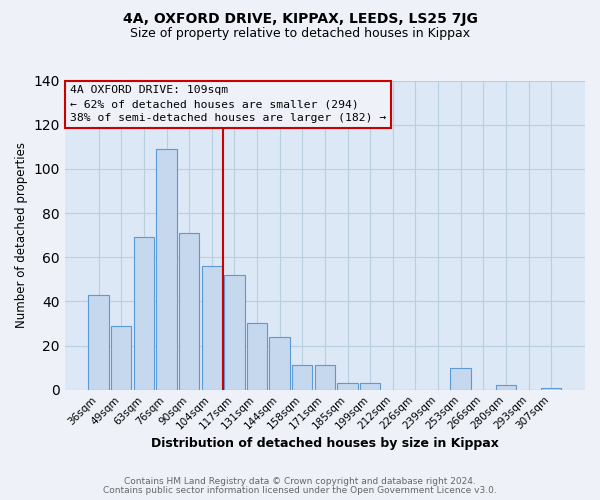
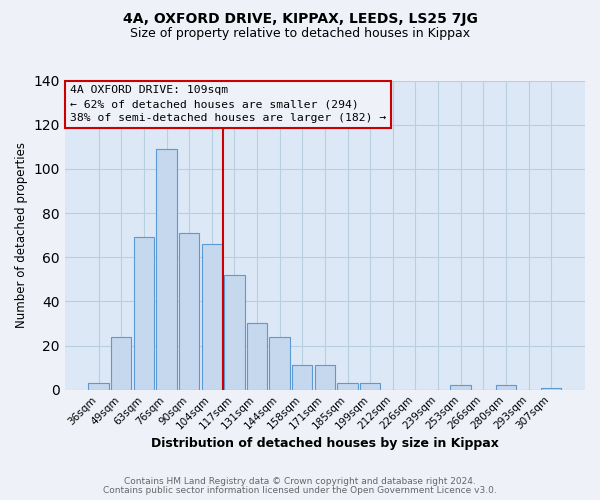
36sqm: 43 -> 3
49sqm: 29 -> 24
104sqm: 56 -> 66
253sqm: 10 -> 2
